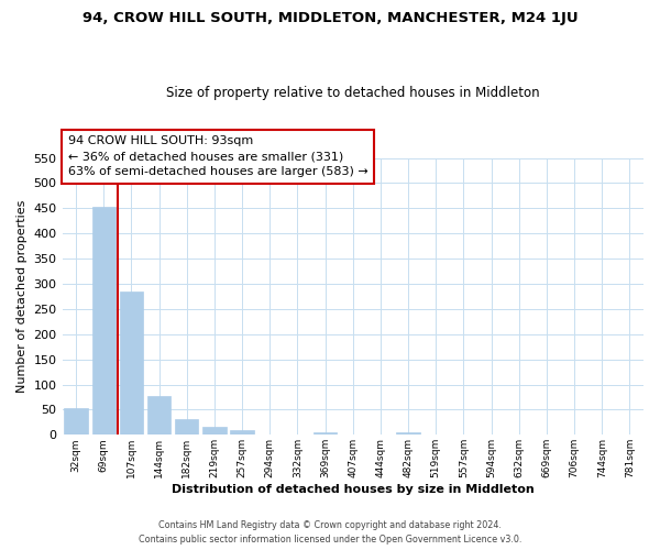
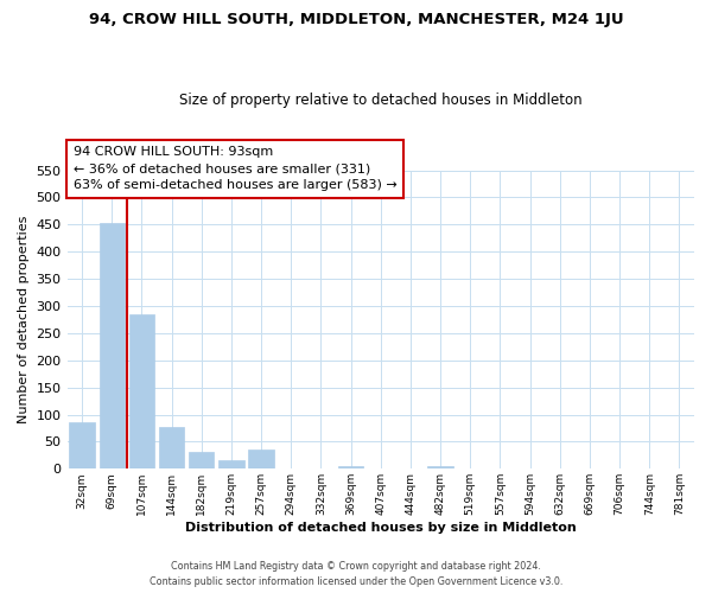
32sqm: 53 -> 85
257sqm: 9 -> 35
